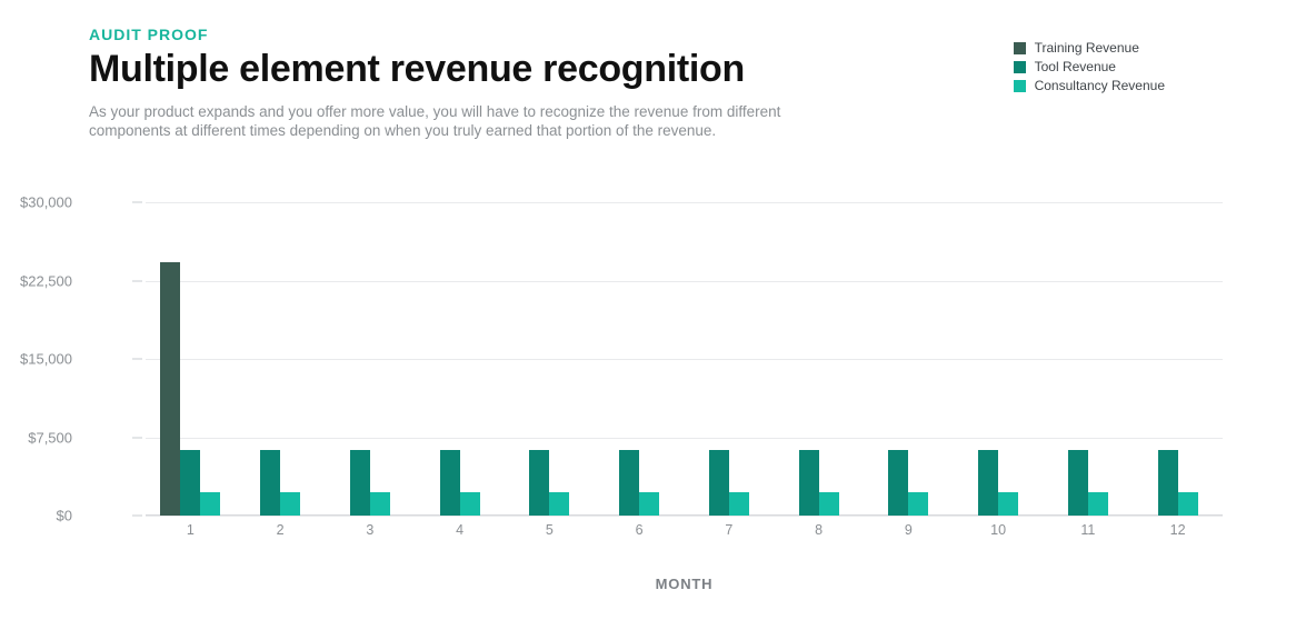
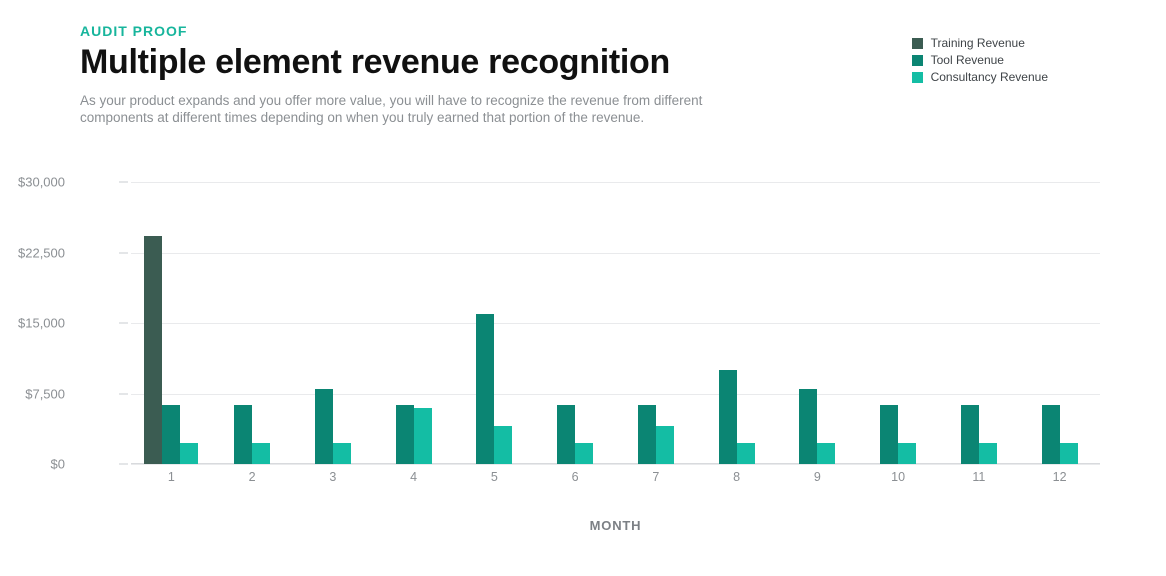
Tool Revenue/3: $6000 -> $8000
Consultancy Revenue/4: $2000 -> $6000
Tool Revenue/5: $6000 -> $16000
Consultancy Revenue/5: $2000 -> $4000
Consultancy Revenue/7: $2000 -> $4000
Tool Revenue/8: $6000 -> $10000
Tool Revenue/9: $6000 -> $8000
